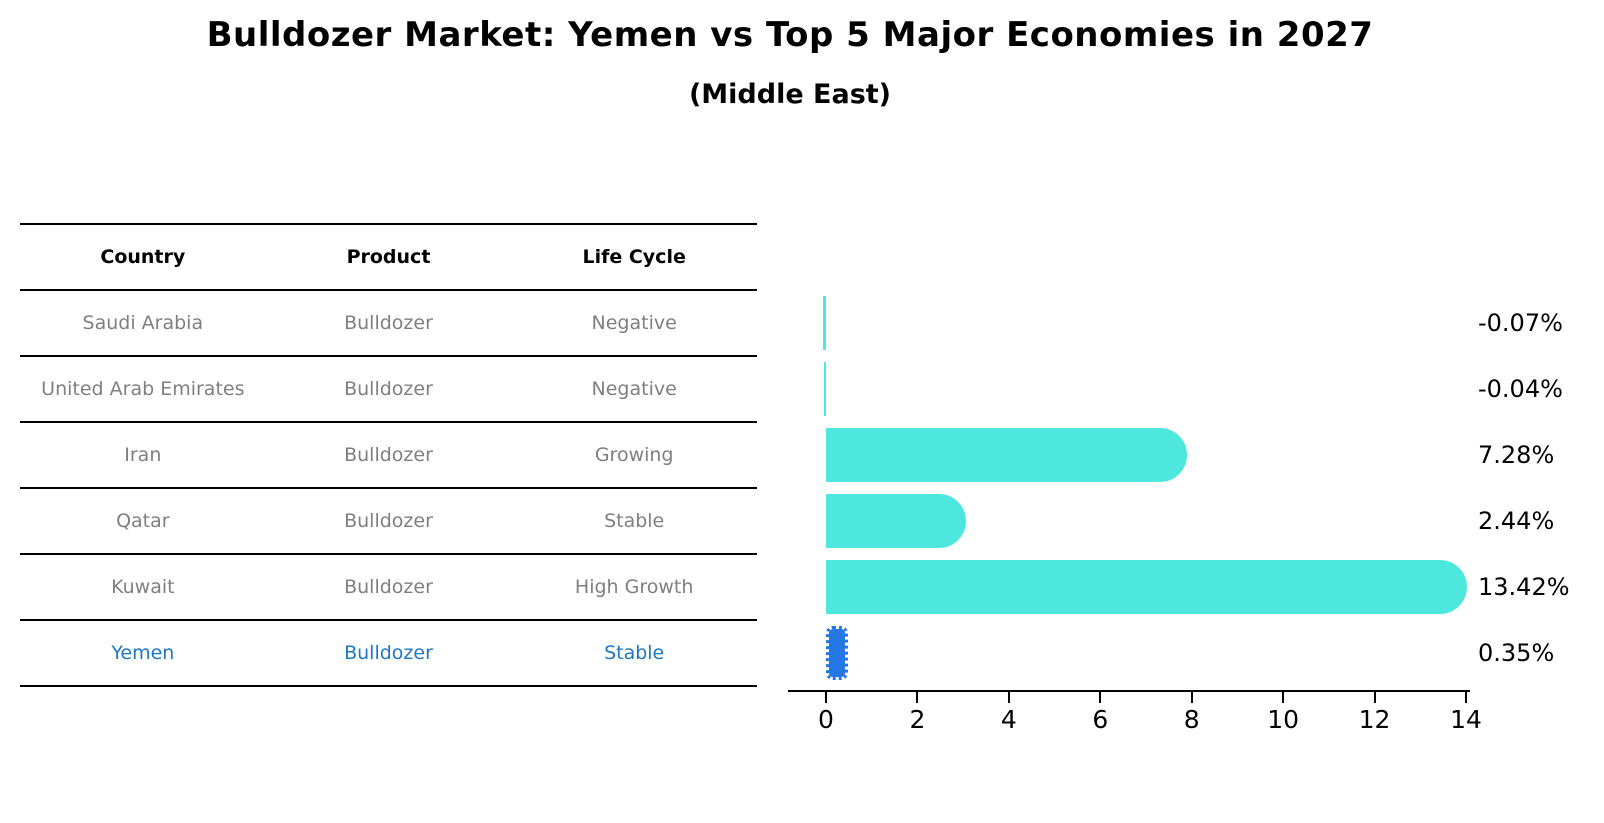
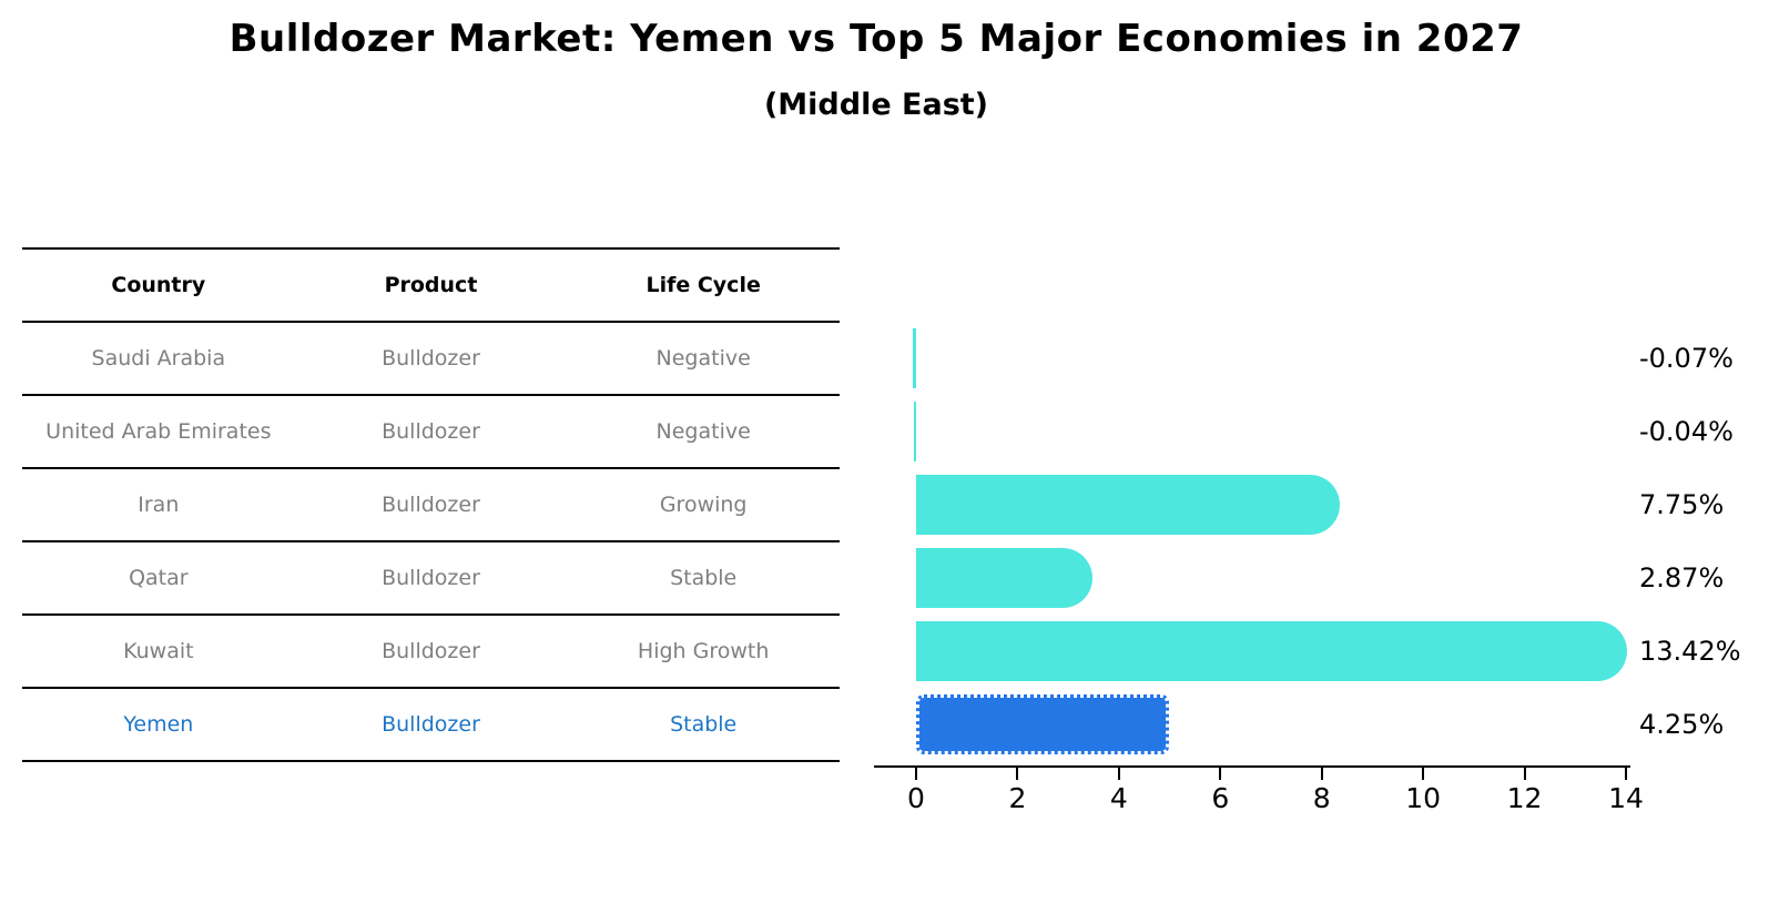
Iran: 7.28% -> 7.75%
Qatar: 2.44% -> 2.87%
Yemen: 0.35% -> 4.25%
